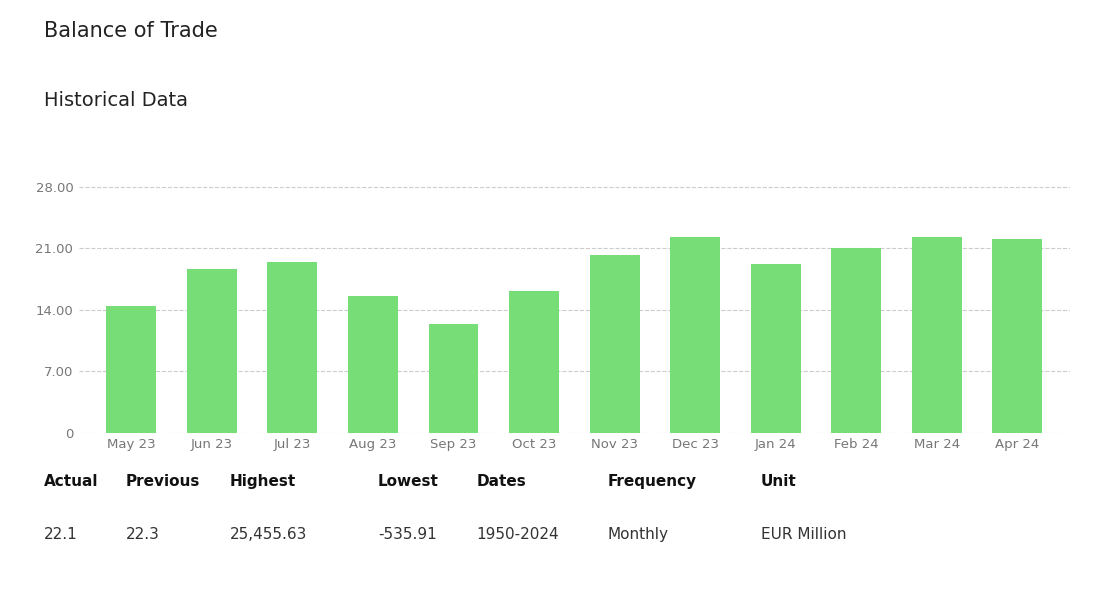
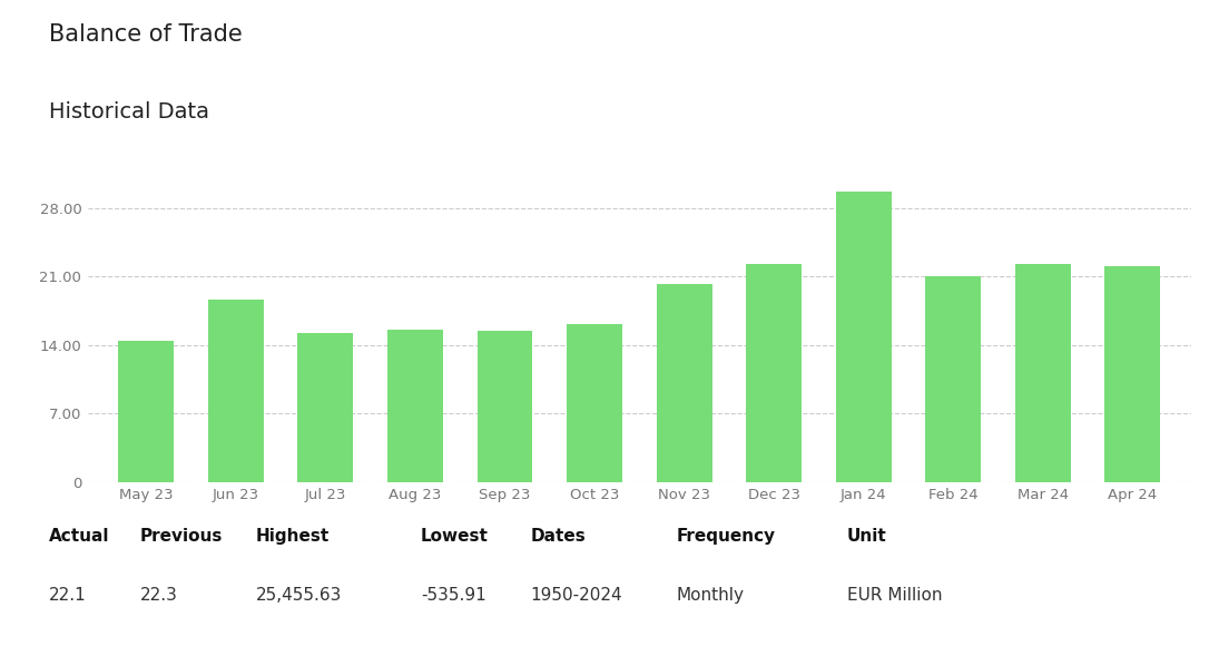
Jul 23: 19.4 -> 15.2
Sep 23: 12.4 -> 15.5
Jan 24: 19.2 -> 29.7
